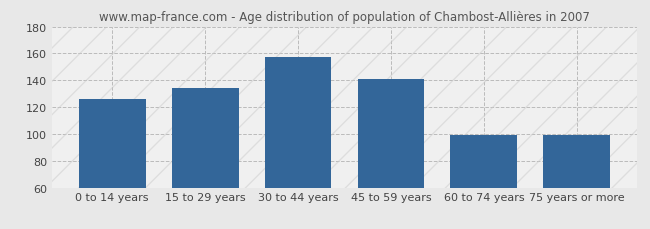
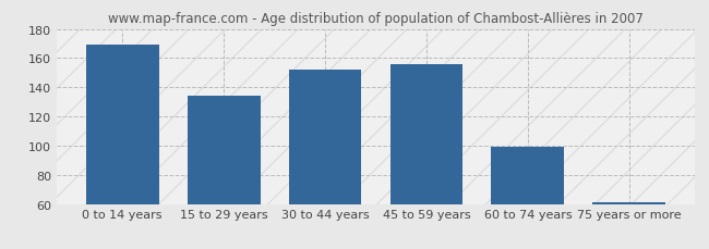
0 to 14 years: 126 -> 169
30 to 44 years: 157 -> 152
45 to 59 years: 141 -> 156
75 years or more: 99 -> 61
